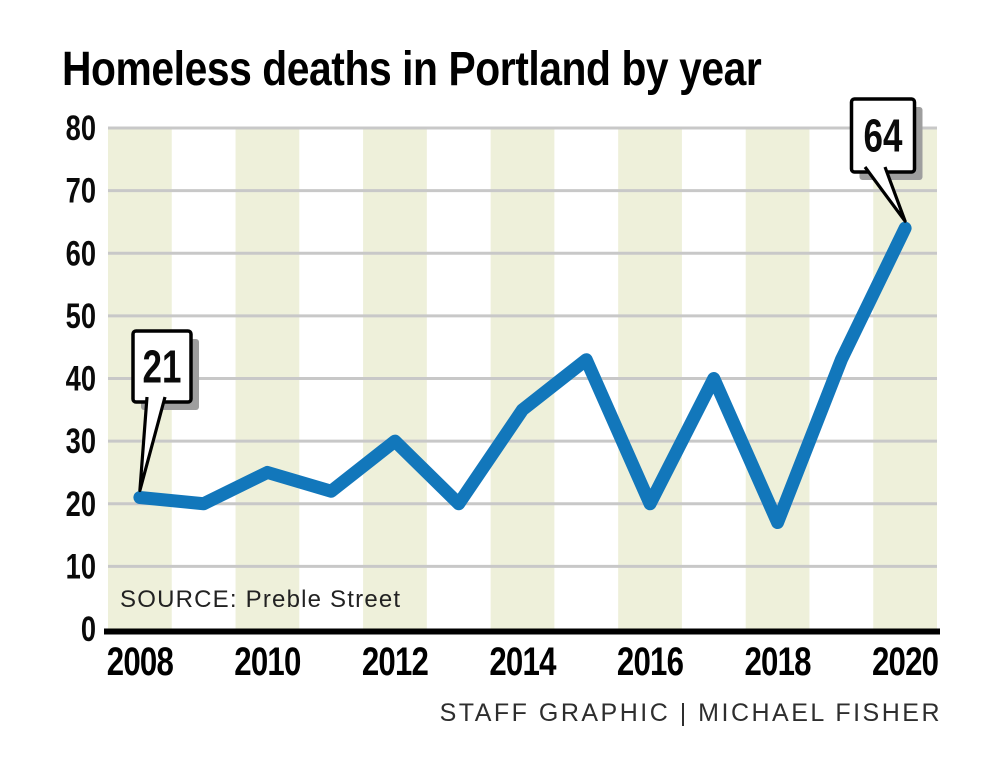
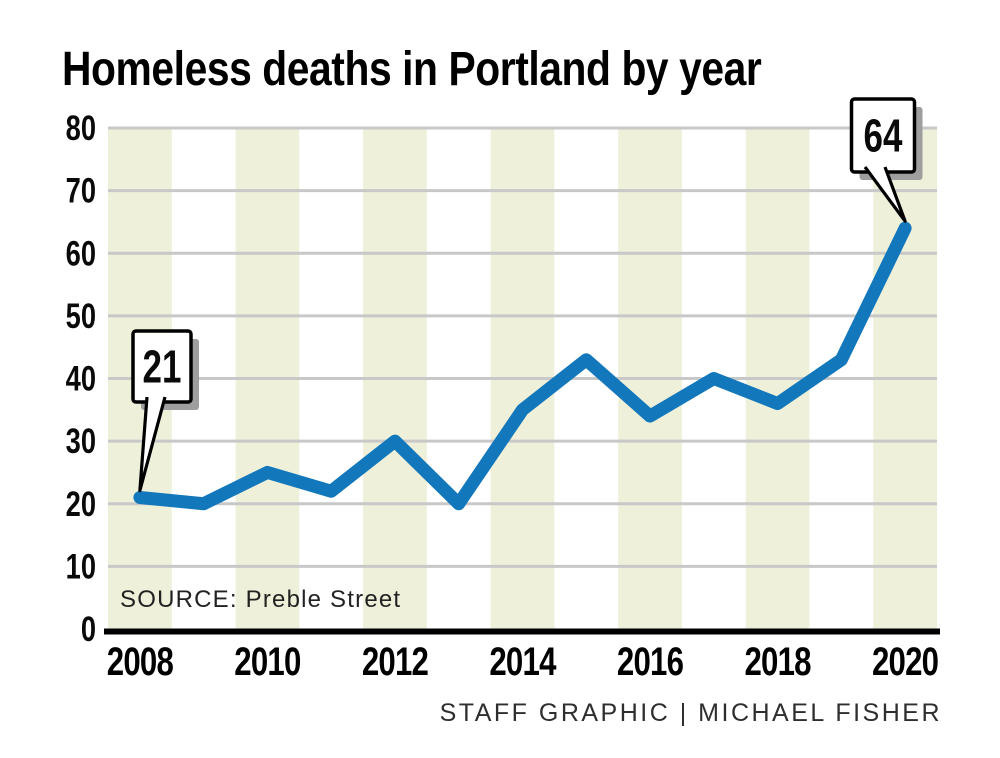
2016: 20 -> 34
2018: 17 -> 36
